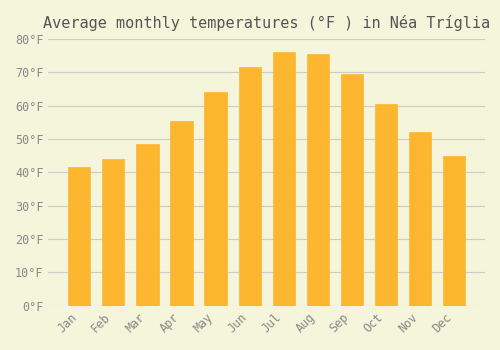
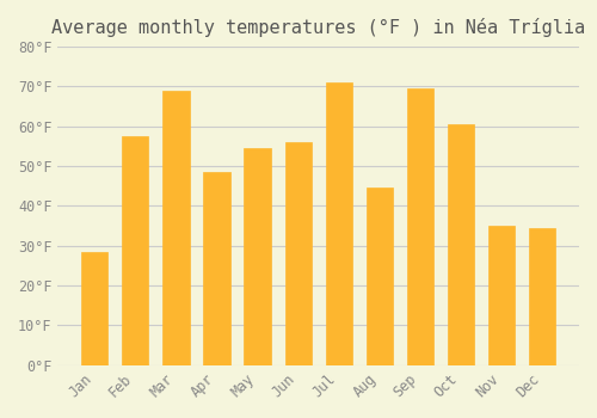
Jan: 41.5°F -> 28.5°F
Feb: 44.0°F -> 57.5°F
Mar: 48.5°F -> 69.0°F
Apr: 55.5°F -> 48.5°F
May: 64.0°F -> 54.5°F
Jun: 71.5°F -> 56.0°F
Jul: 76.0°F -> 71.0°F
Aug: 75.5°F -> 44.5°F
Nov: 52.0°F -> 35.0°F
Dec: 45.0°F -> 34.5°F
